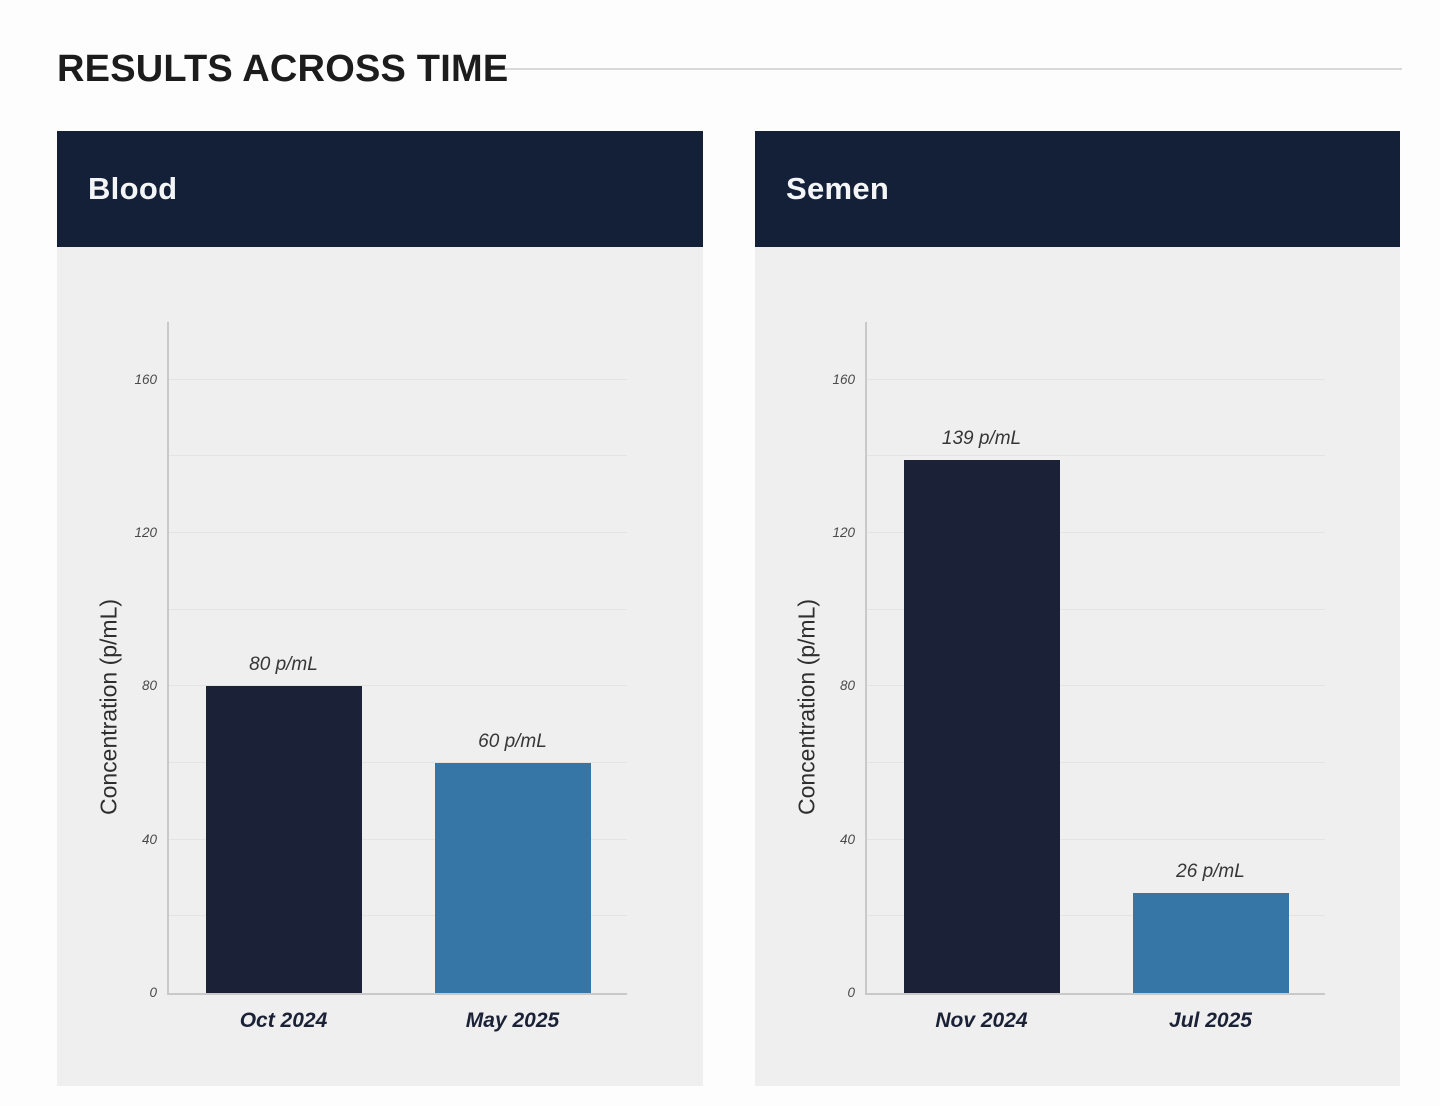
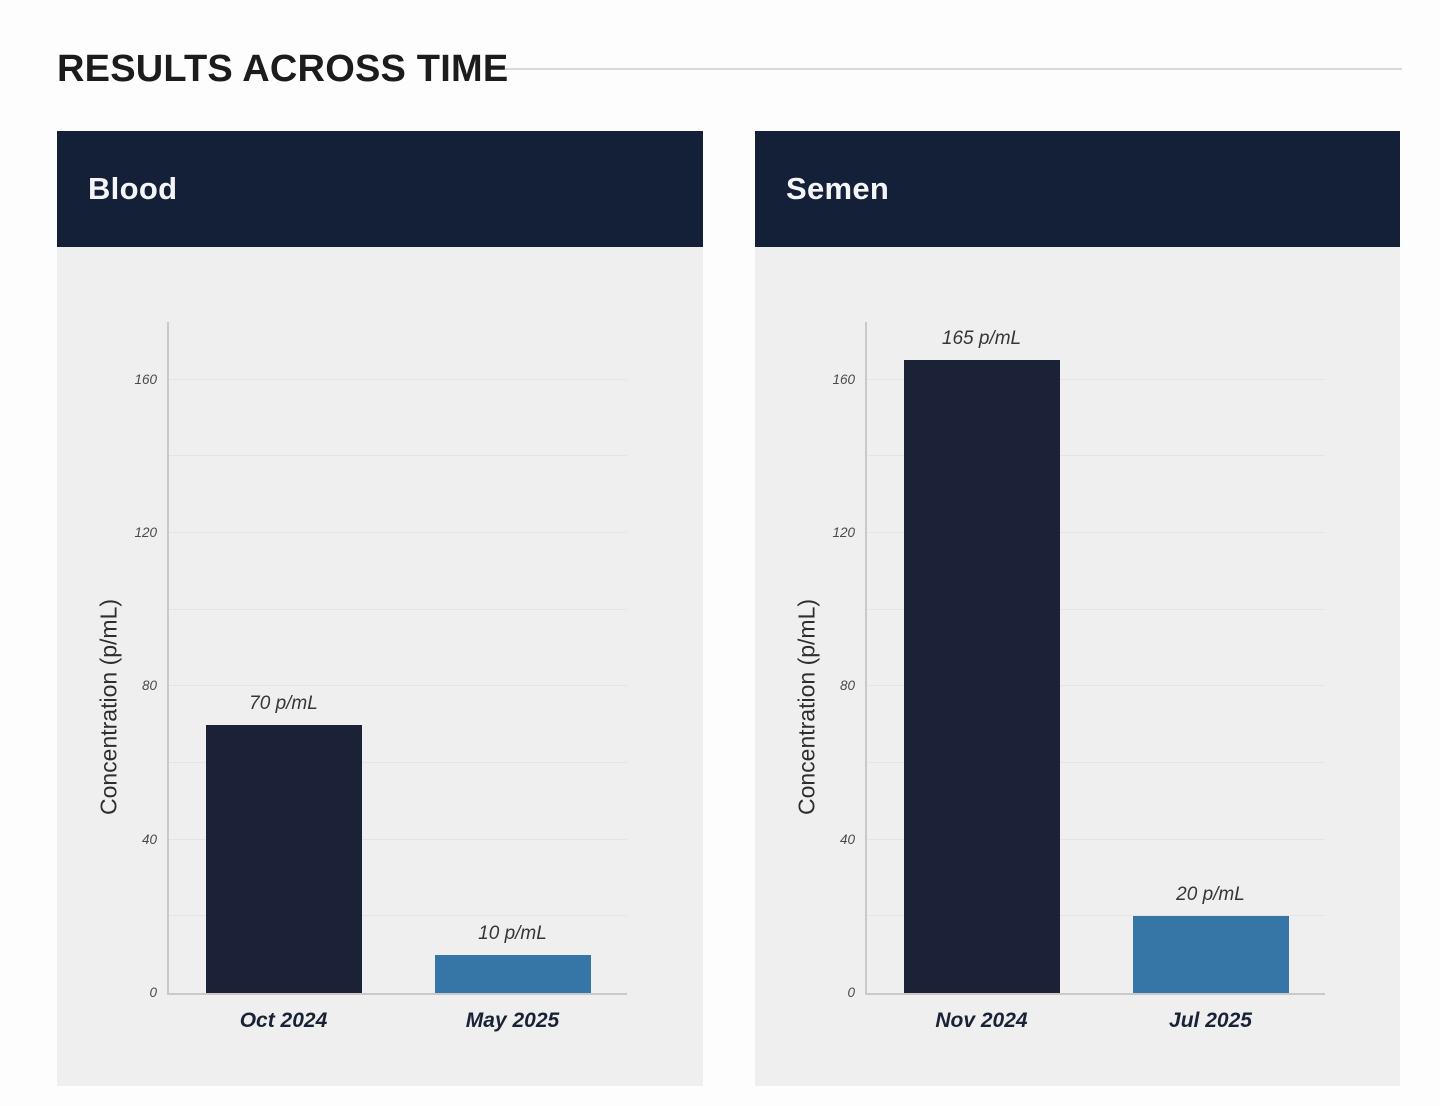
Blood/Oct 2024: 80 -> 70
Blood/May 2025: 60 -> 10
Semen/Nov 2024: 139 -> 165
Semen/Jul 2025: 26 -> 20
